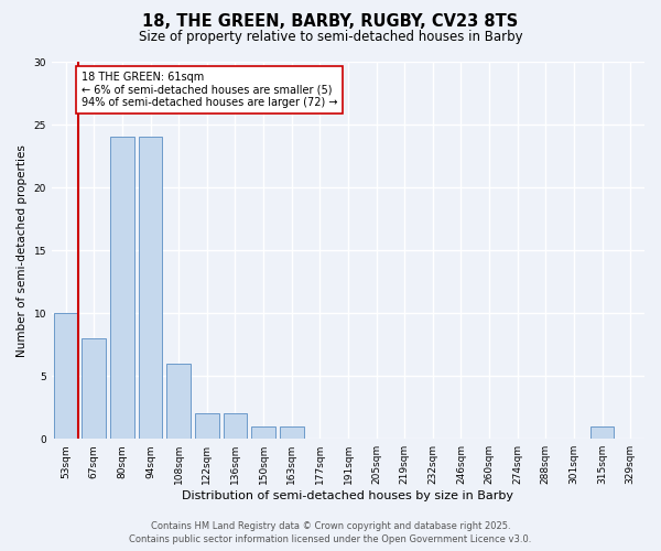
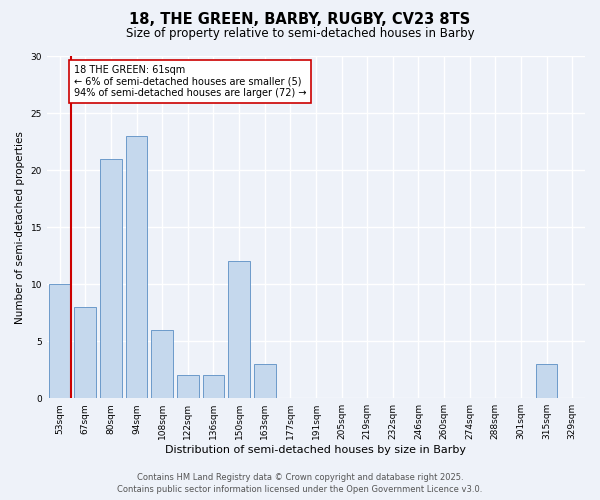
80sqm: 24 -> 21
94sqm: 24 -> 23
150sqm: 1 -> 12
163sqm: 1 -> 3
315sqm: 1 -> 3
